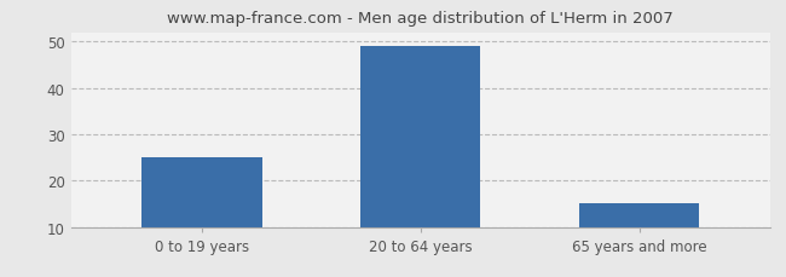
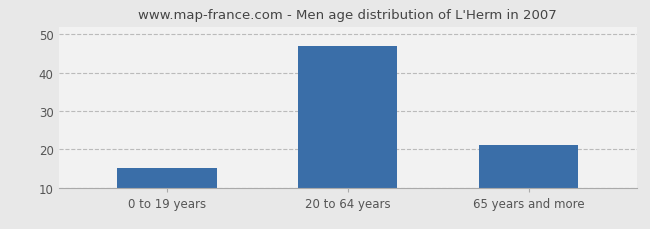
0 to 19 years: 25 -> 15
20 to 64 years: 49 -> 47
65 years and more: 15 -> 21
